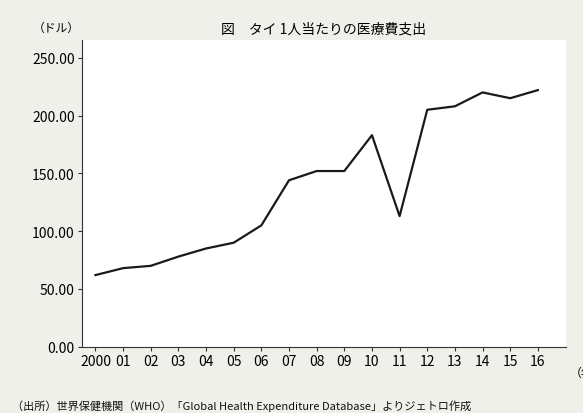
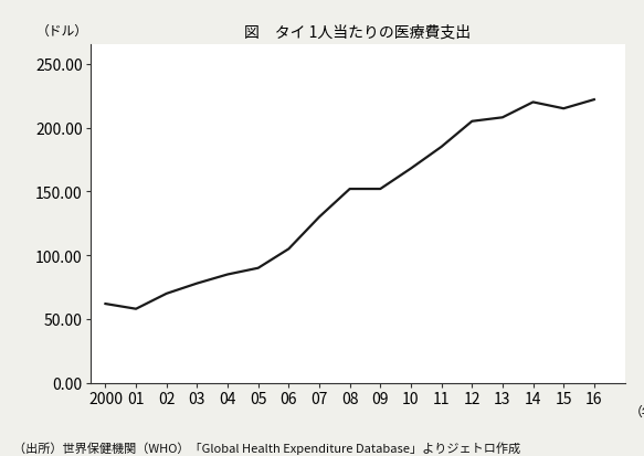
01: 68 -> 58
07: 144 -> 130
10: 183 -> 168
11: 113 -> 185
